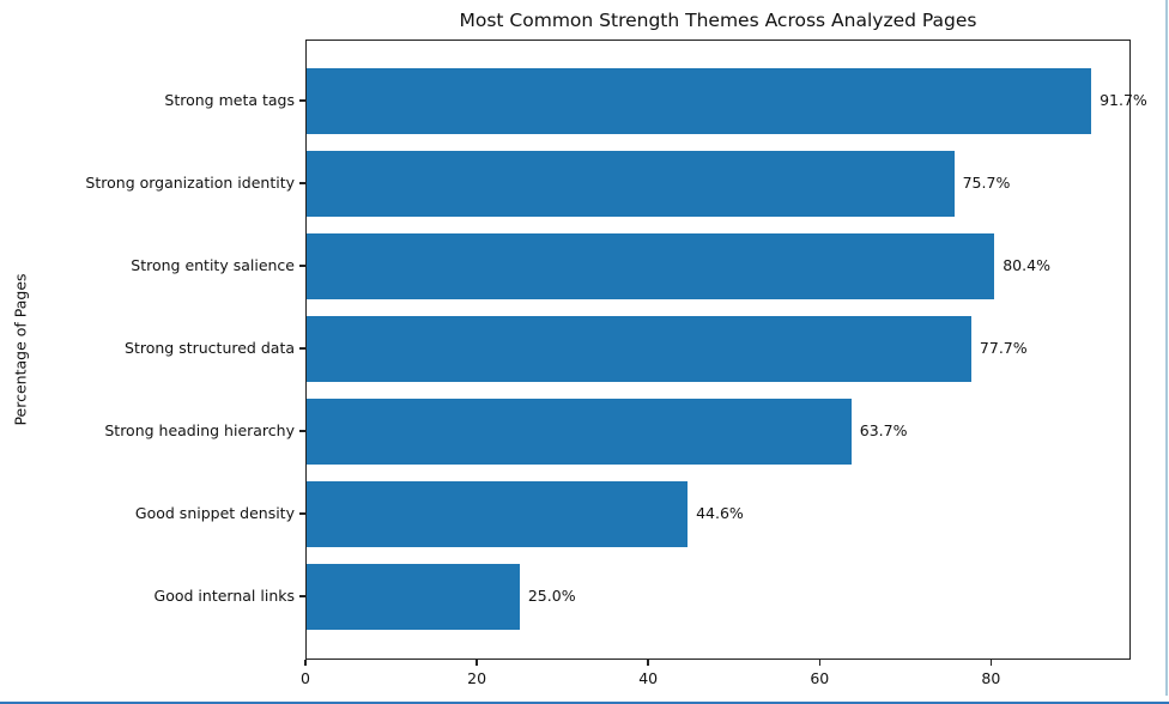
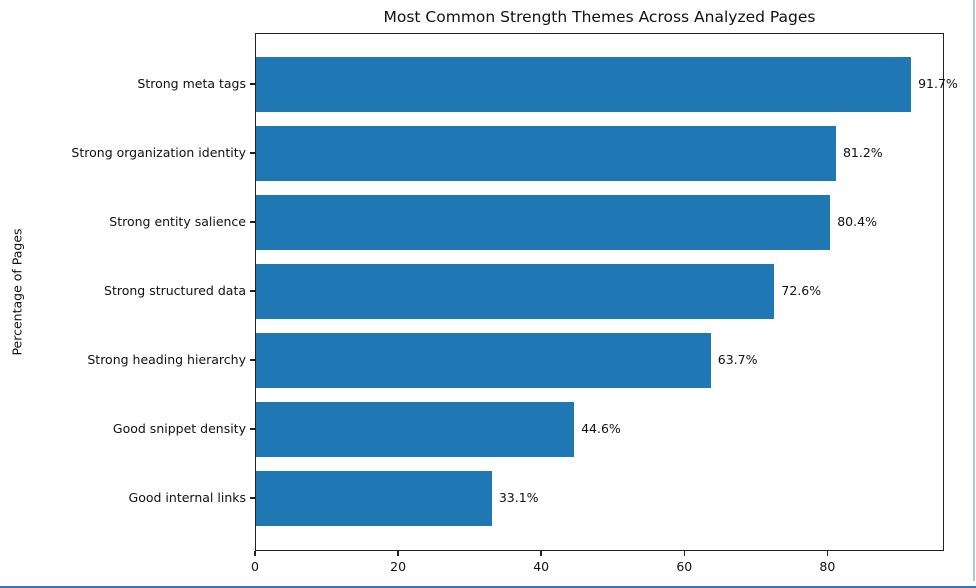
Strong organization identity: 75.7% -> 81.2%
Strong structured data: 77.7% -> 72.6%
Good internal links: 25.0% -> 33.1%
